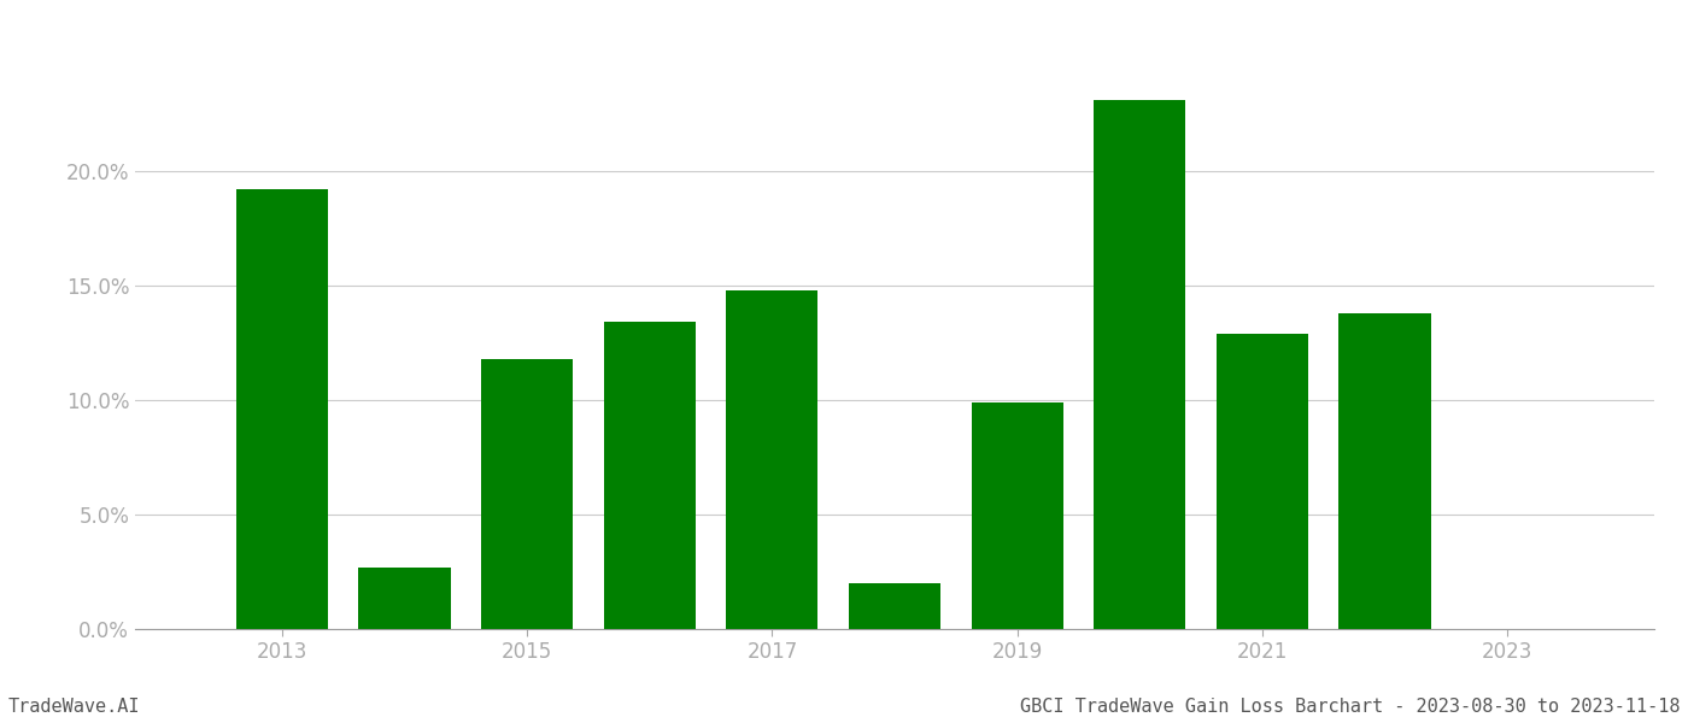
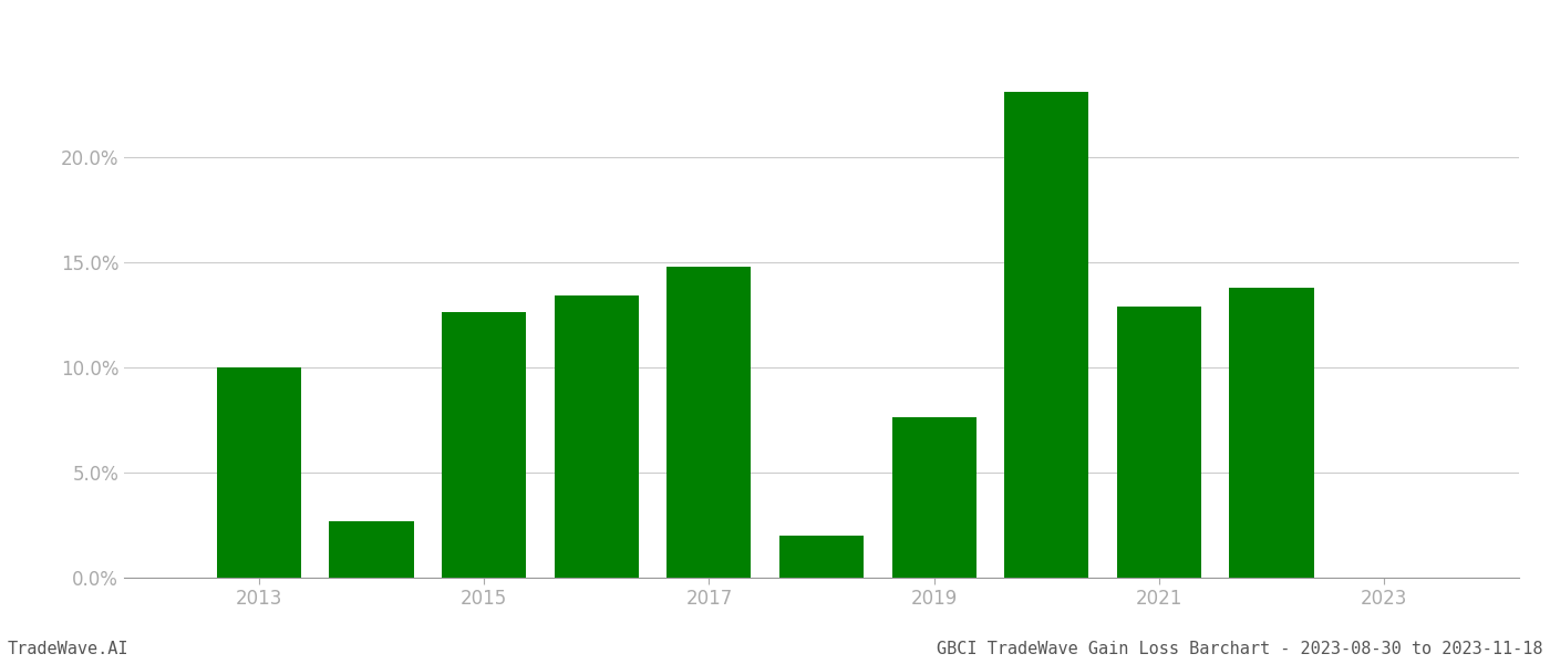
2013: 19.2% -> 10.0%
2015: 11.8% -> 12.6%
2019: 9.9% -> 7.6%
